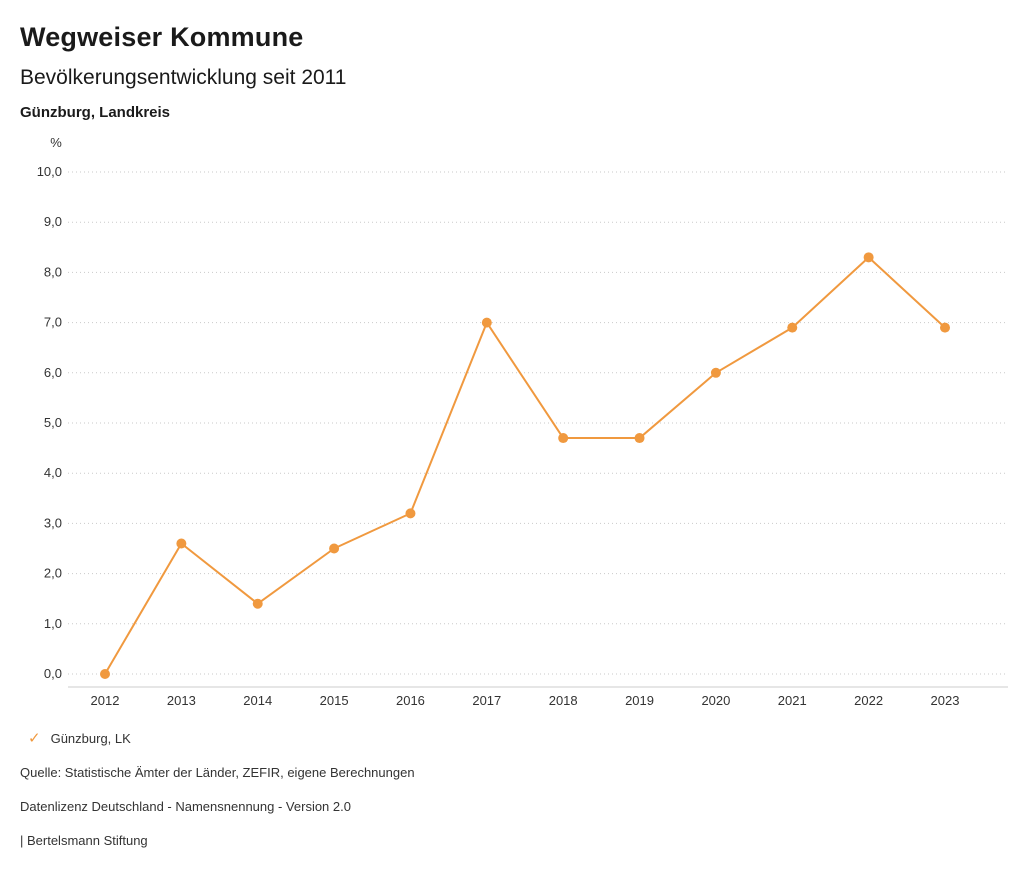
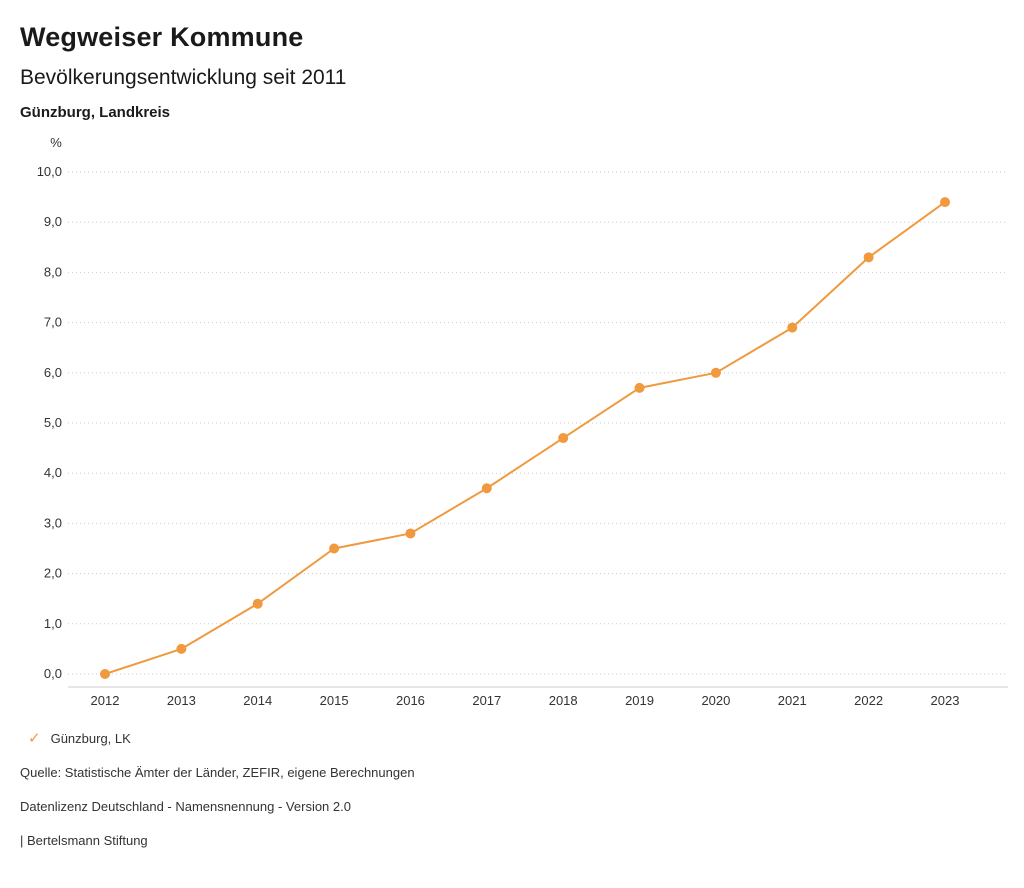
2013: 2,6 -> 0,5
2016: 3,2 -> 2,8
2017: 7,0 -> 3,7
2019: 4,7 -> 5,7
2023: 6,9 -> 9,4
